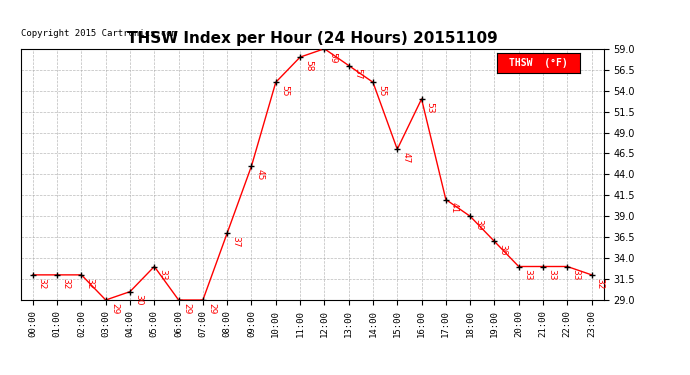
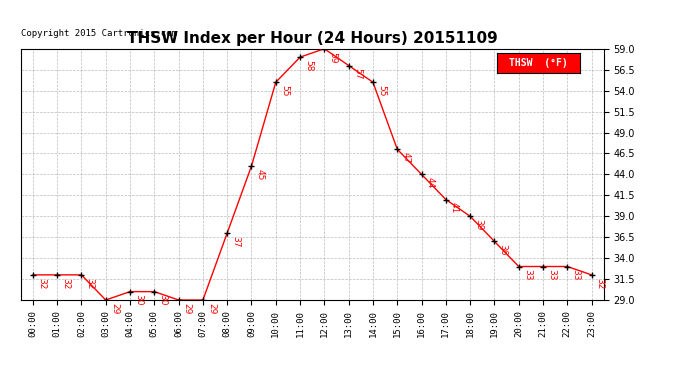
05:00: 33 -> 30
16:00: 53 -> 44
